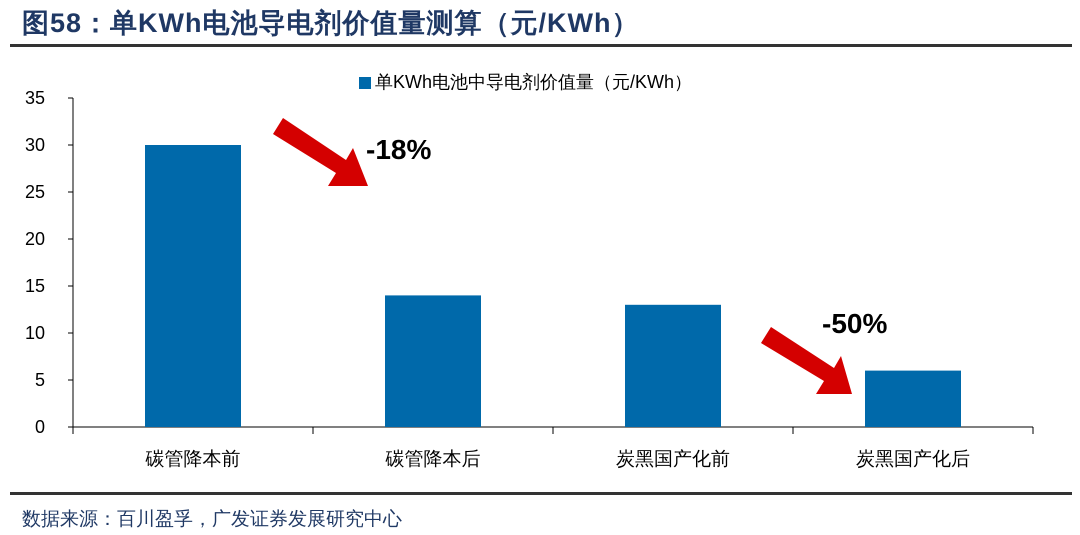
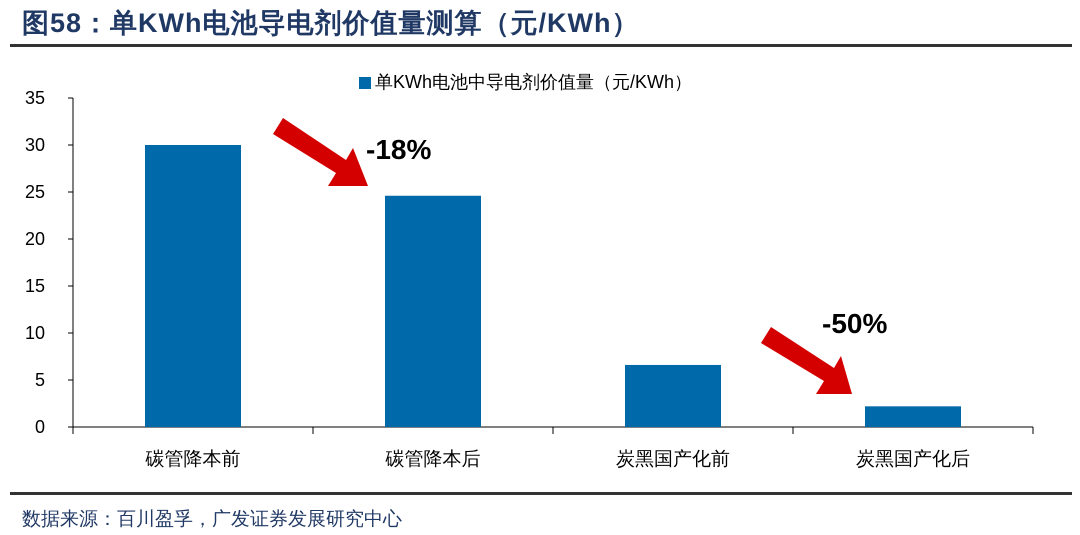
碳管降本后: 14 -> 25
炭黑国产化前: 13 -> 7
炭黑国产化后: 6 -> 2
